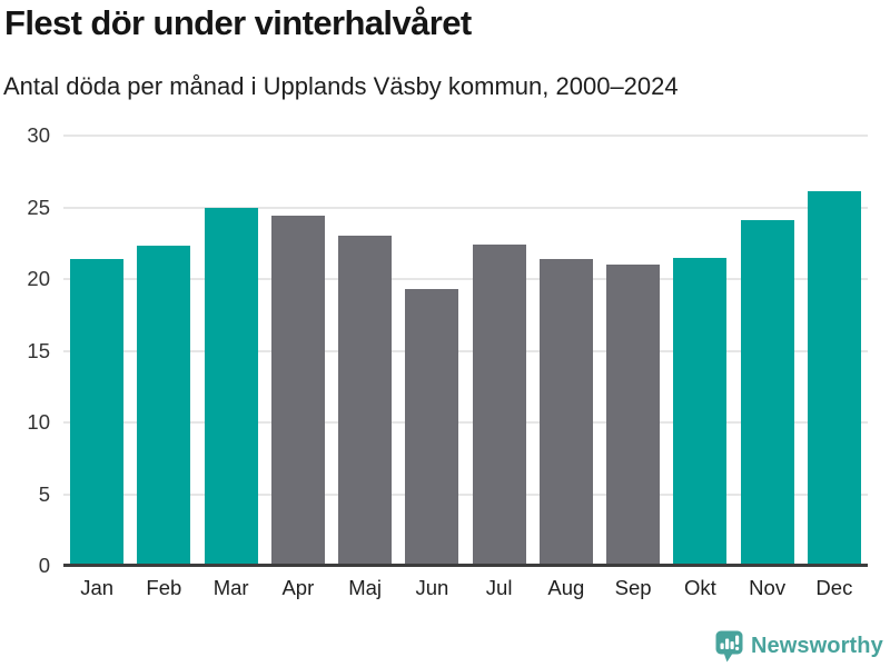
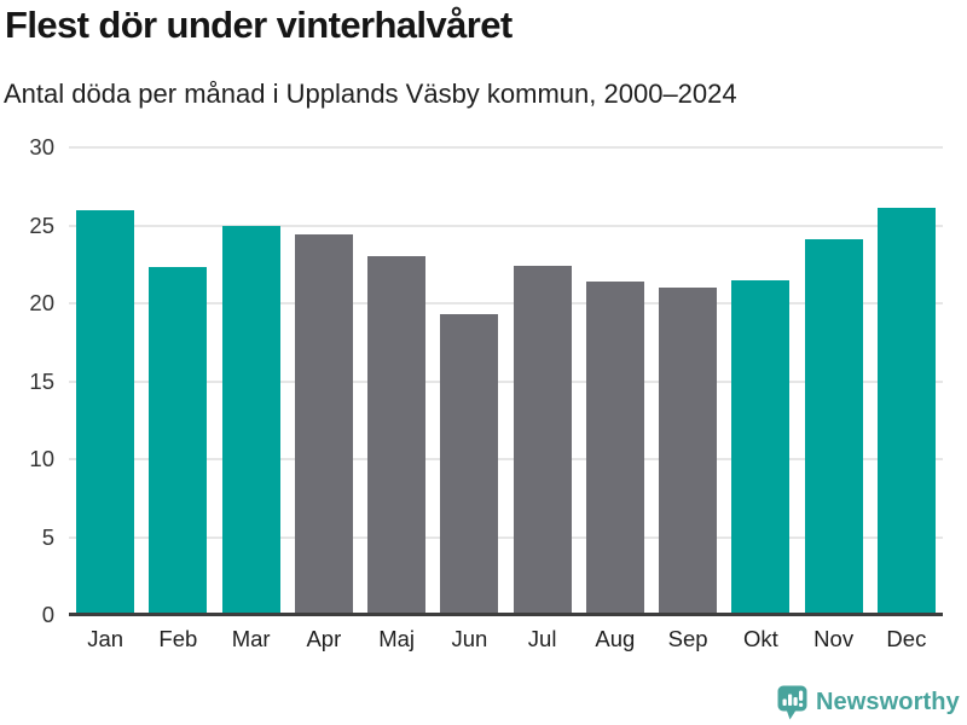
Jan: 21.4 -> 26.0
